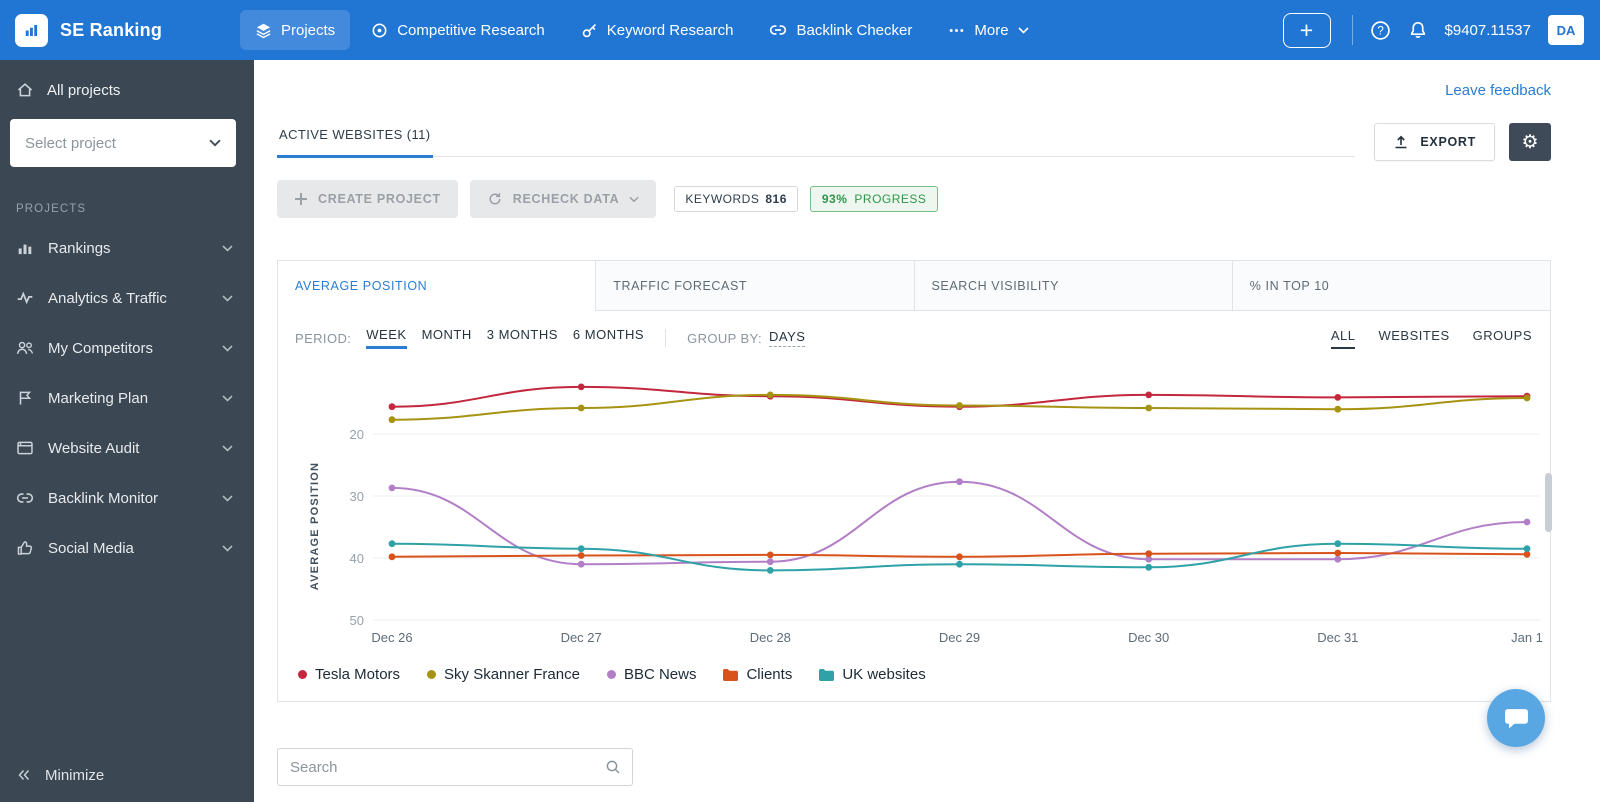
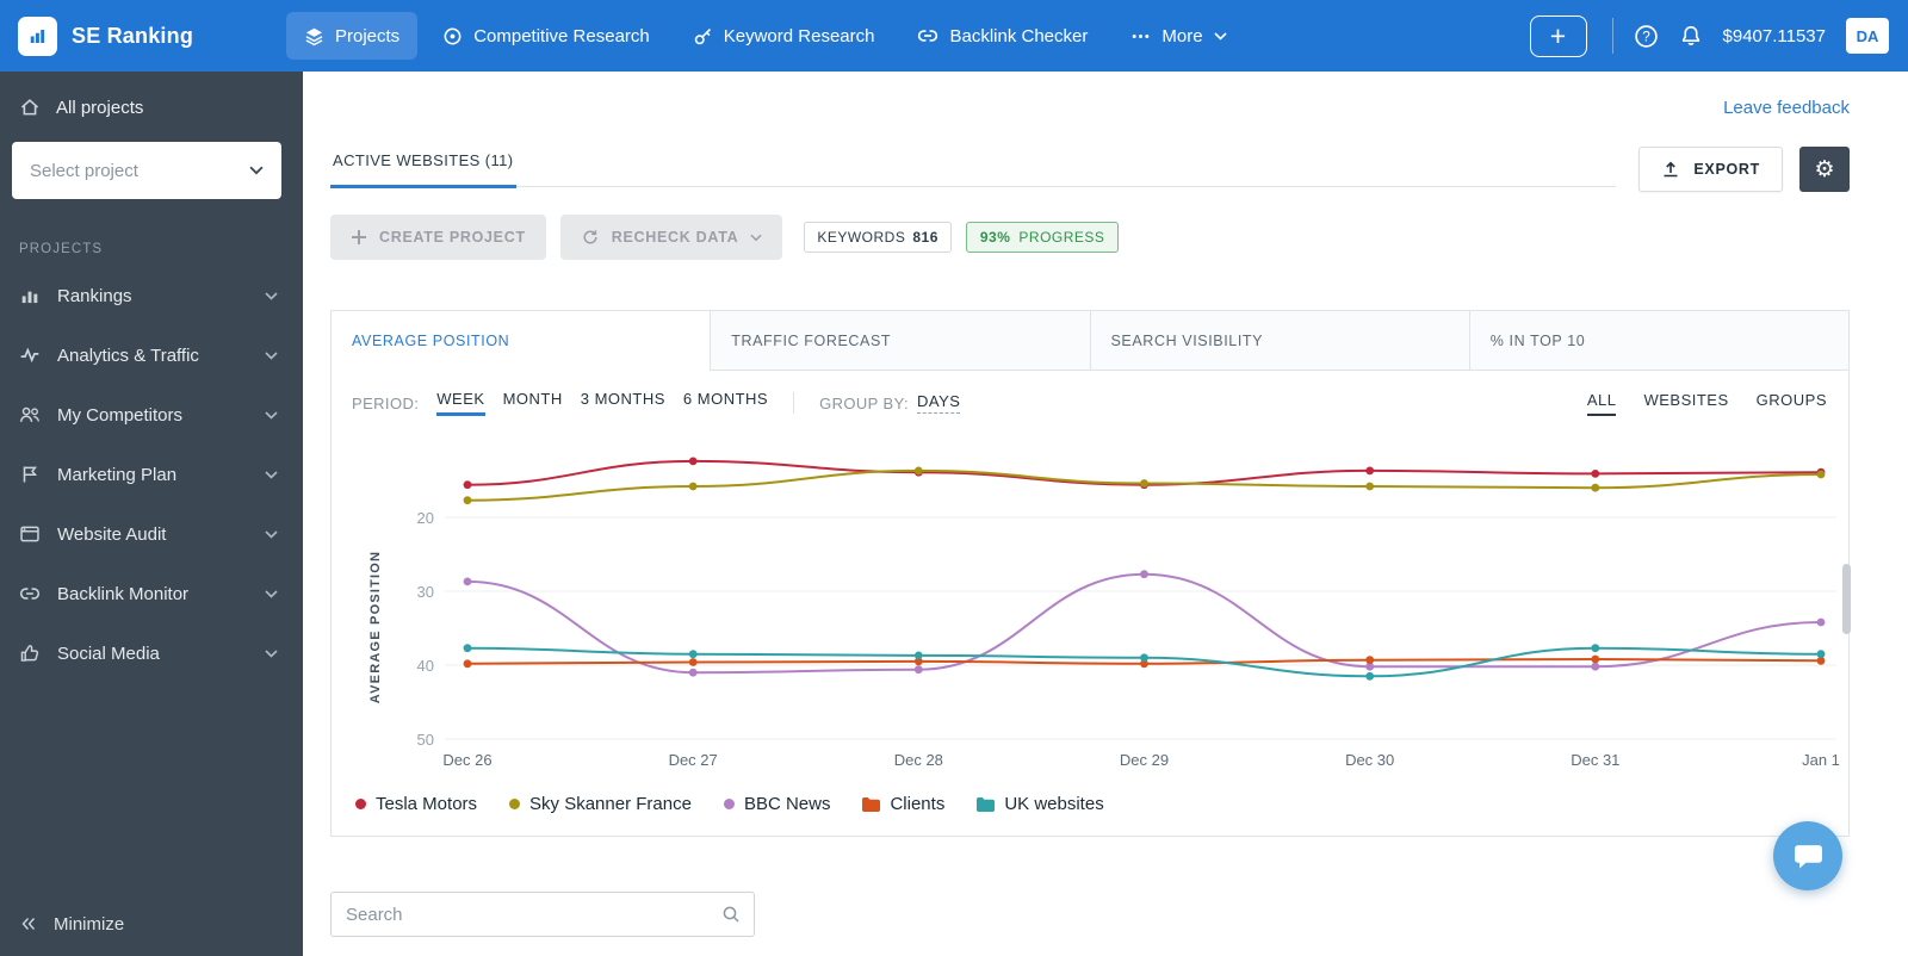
UK websites/Dec 28: 42 -> 39
UK websites/Dec 29: 41 -> 39
